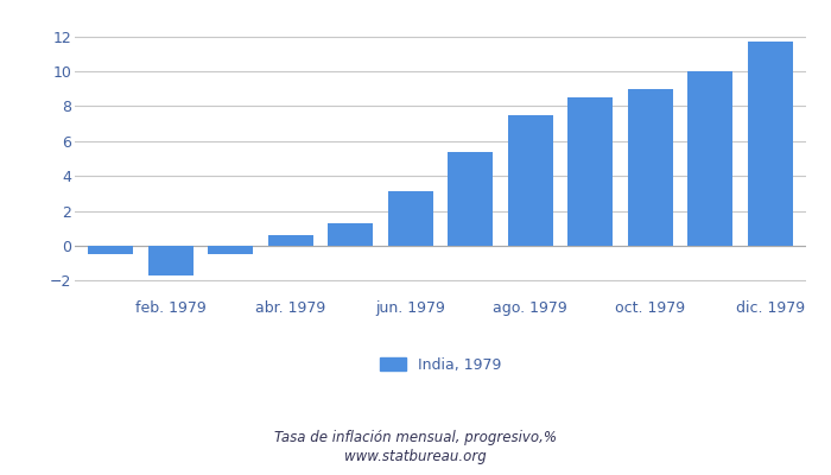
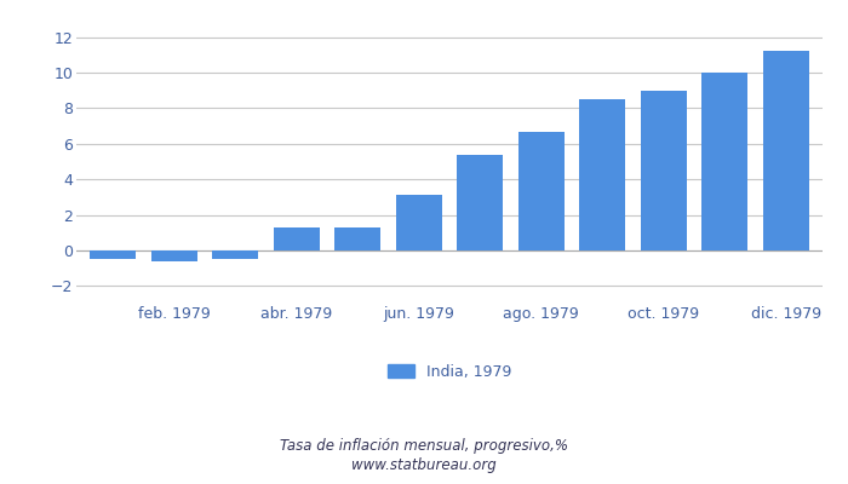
feb. 1979: -1.7 -> -0.6
abr. 1979: 0.6 -> 1.3
ago. 1979: 7.5 -> 6.7
dic. 1979: 11.7 -> 11.2
